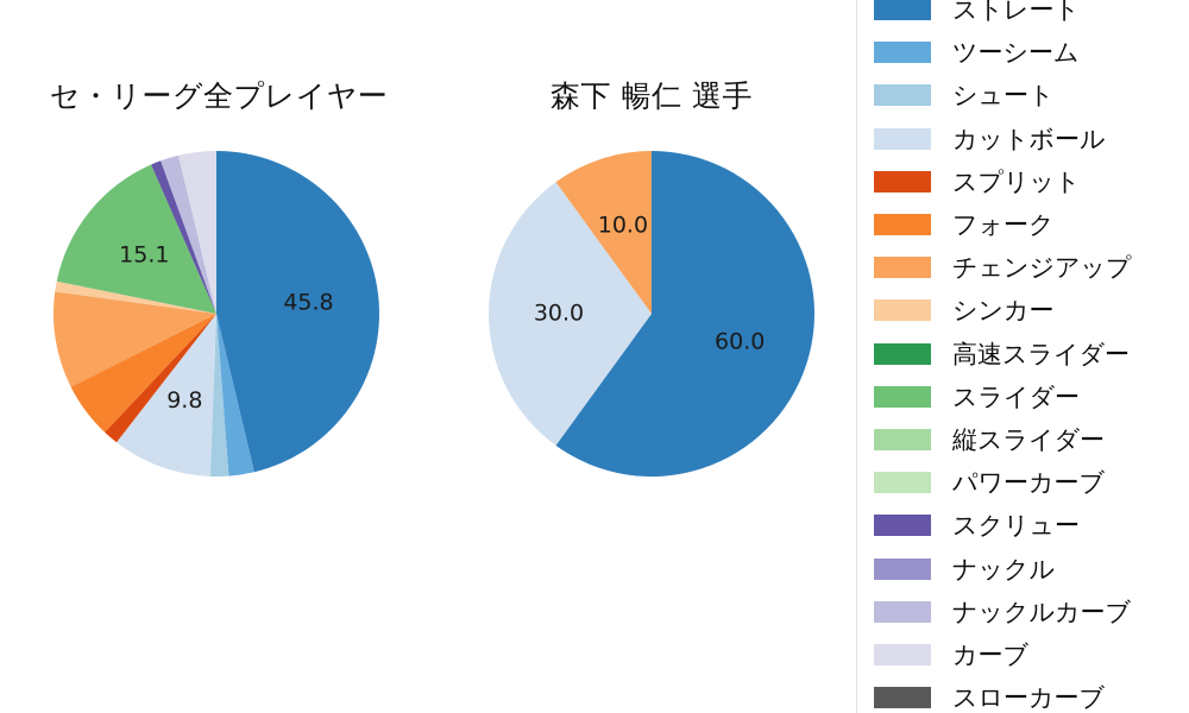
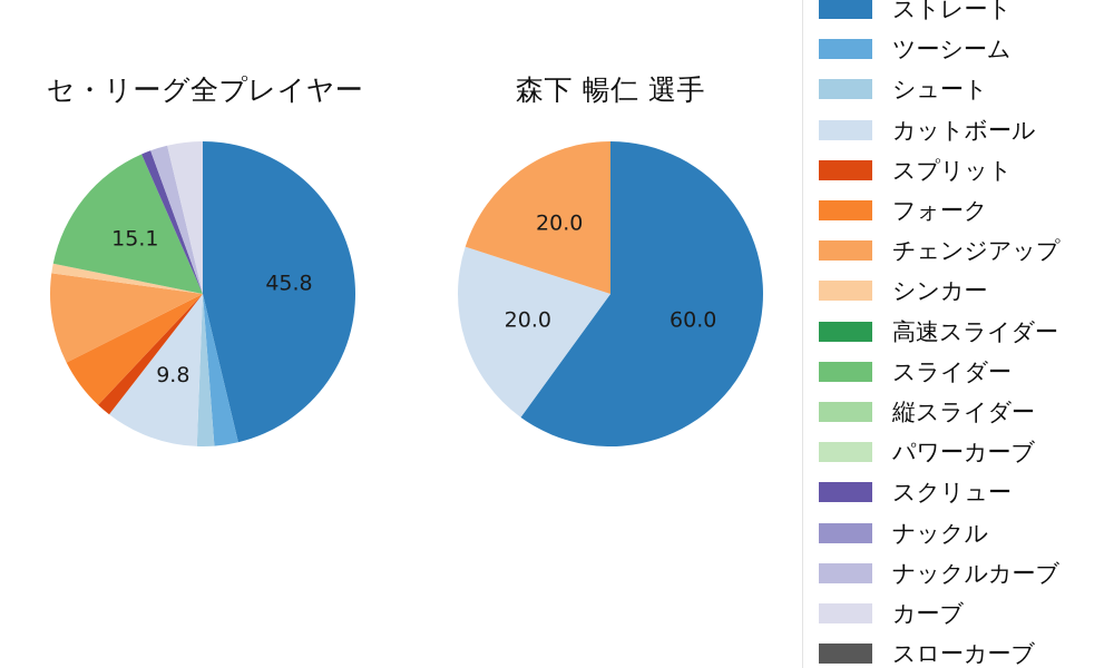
森下 暢仁 選手/カットボール: 30.0 -> 20.0
森下 暢仁 選手/チェンジアップ: 10.0 -> 20.0
